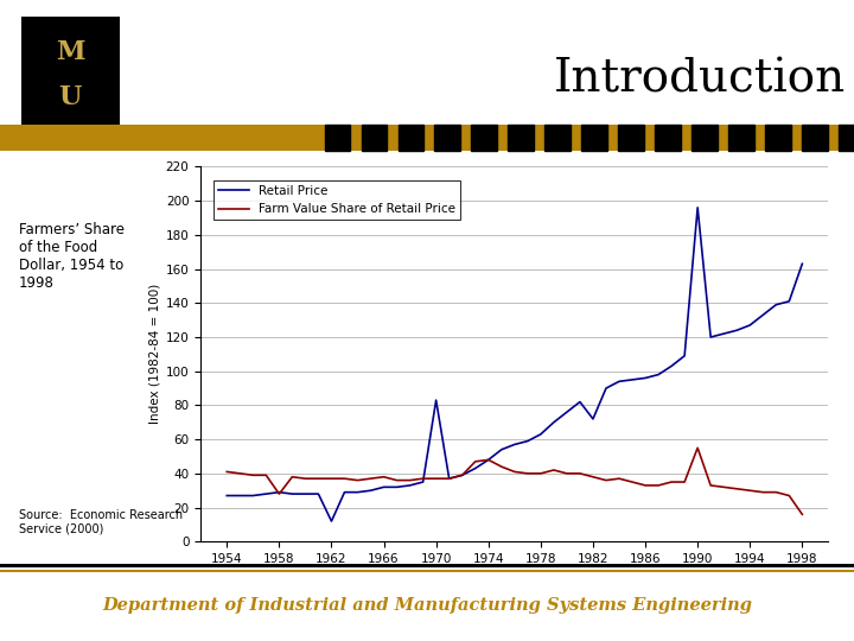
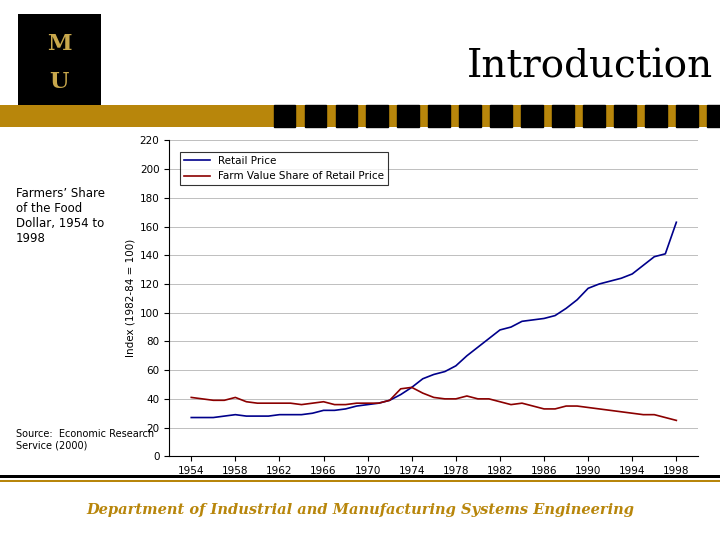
Farm Value Share of Retail Price/1958: 28 -> 41
Retail Price/1962: 12 -> 29
Retail Price/1970: 83 -> 36
Retail Price/1982: 72 -> 88
Retail Price/1990: 196 -> 117
Farm Value Share of Retail Price/1990: 55 -> 34
Farm Value Share of Retail Price/1998: 16 -> 25
